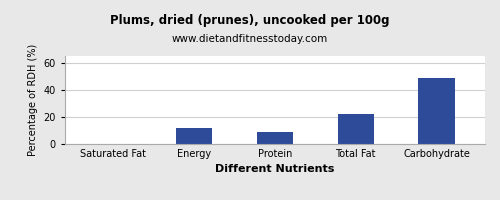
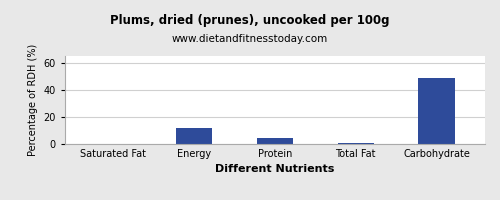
Protein: 9 -> 4
Total Fat: 22 -> 1
